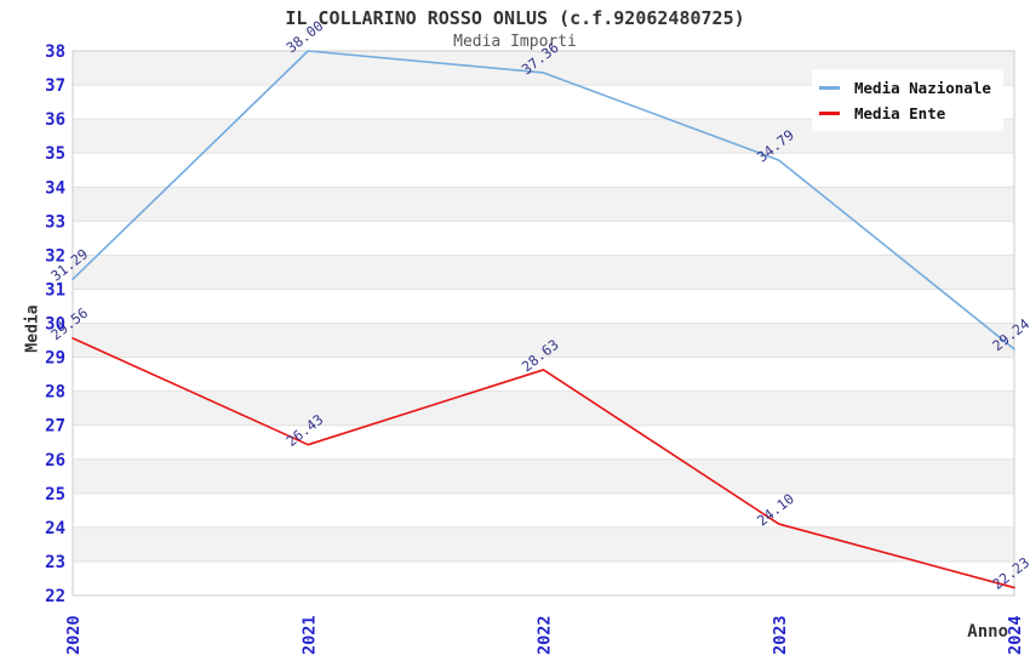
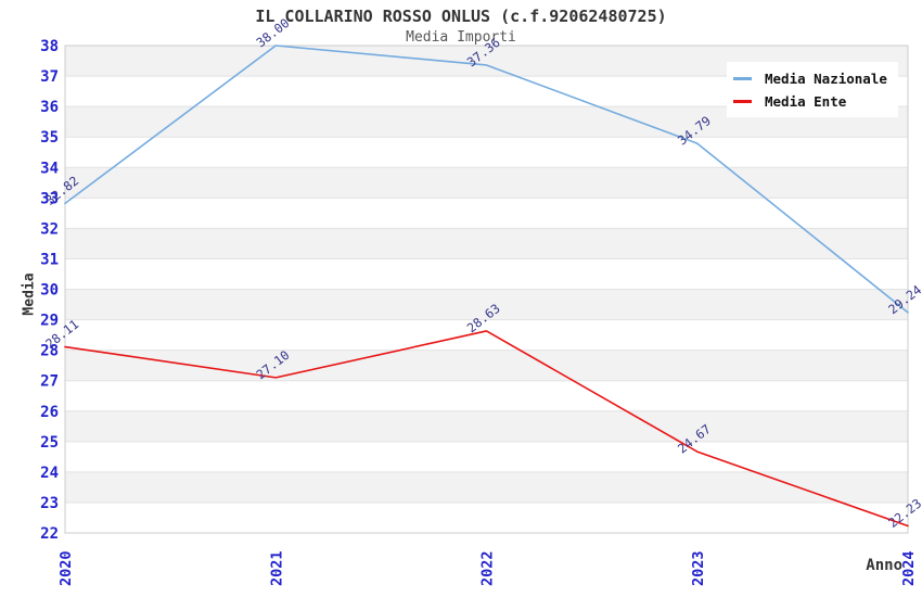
Media Nazionale/2020: 31.29 -> 32.82
Media Ente/2020: 29.56 -> 28.11
Media Ente/2021: 26.43 -> 27.10
Media Ente/2023: 24.10 -> 24.67
